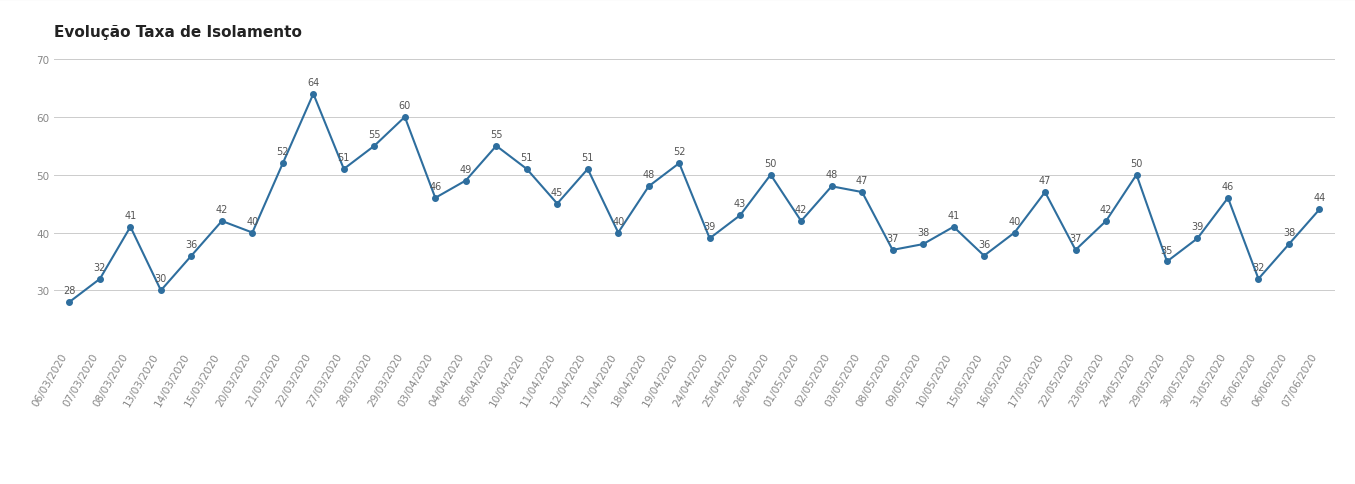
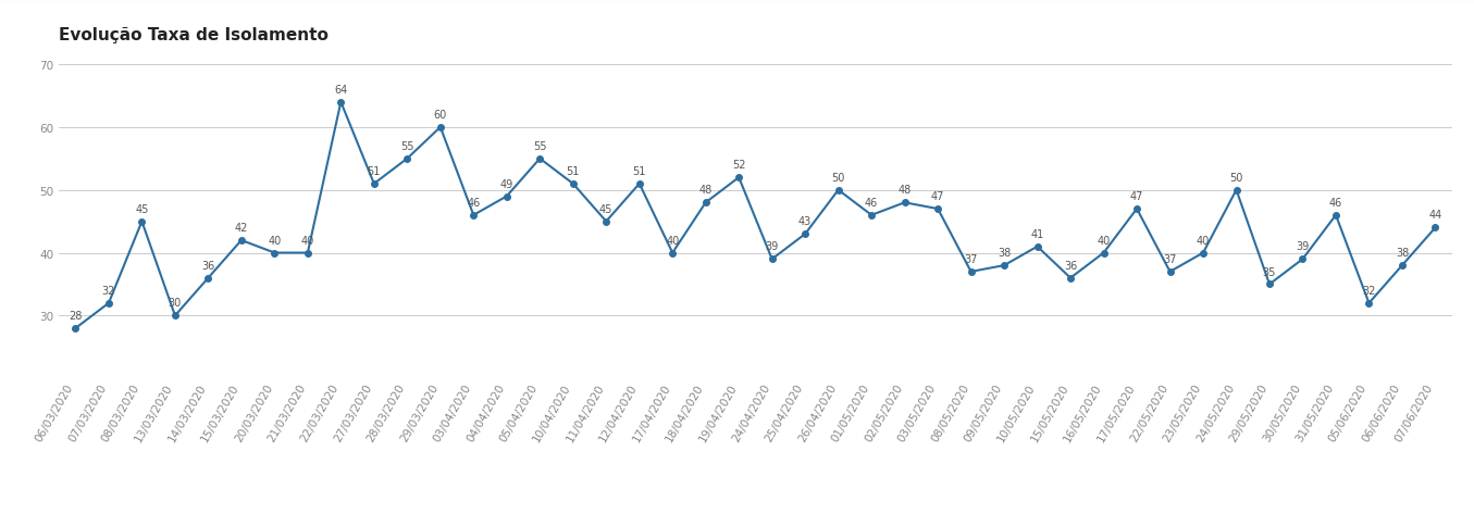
08/03/2020: 41 -> 45
21/03/2020: 52 -> 40
01/05/2020: 42 -> 46
23/05/2020: 42 -> 40
